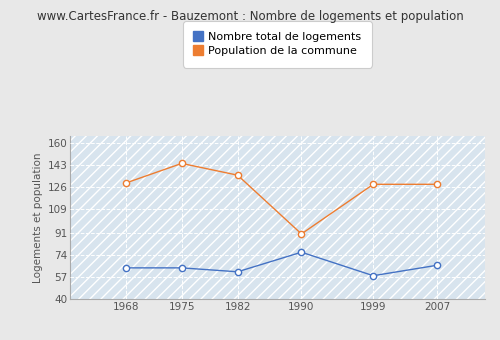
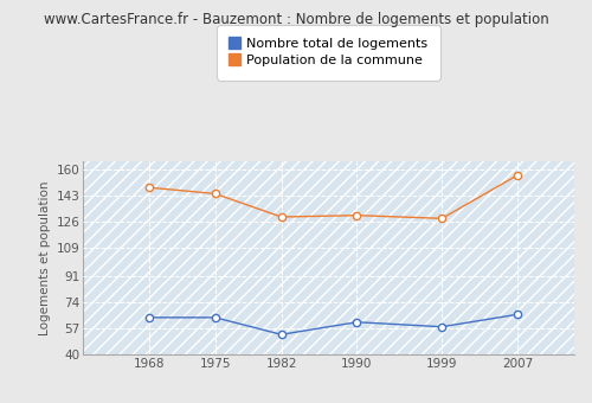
Population de la commune/1968: 129 -> 148
Nombre total de logements/1982: 61 -> 53
Population de la commune/1982: 135 -> 129
Nombre total de logements/1990: 76 -> 61
Population de la commune/1990: 90 -> 130
Population de la commune/2007: 128 -> 156
